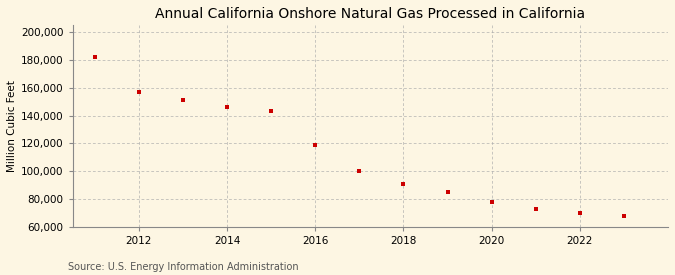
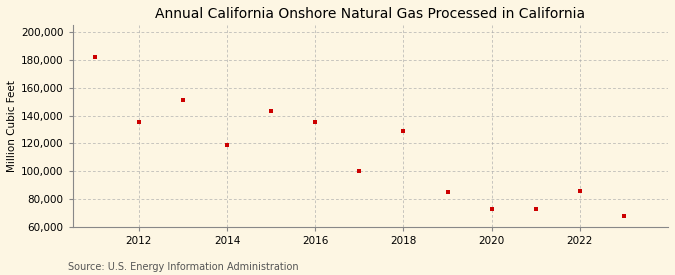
2012: 157,000 -> 135,000
2014: 146,000 -> 119,000
2016: 119,000 -> 135,000
2018: 91,000 -> 129,000
2020: 78,000 -> 73,000
2022: 70,000 -> 86,000
